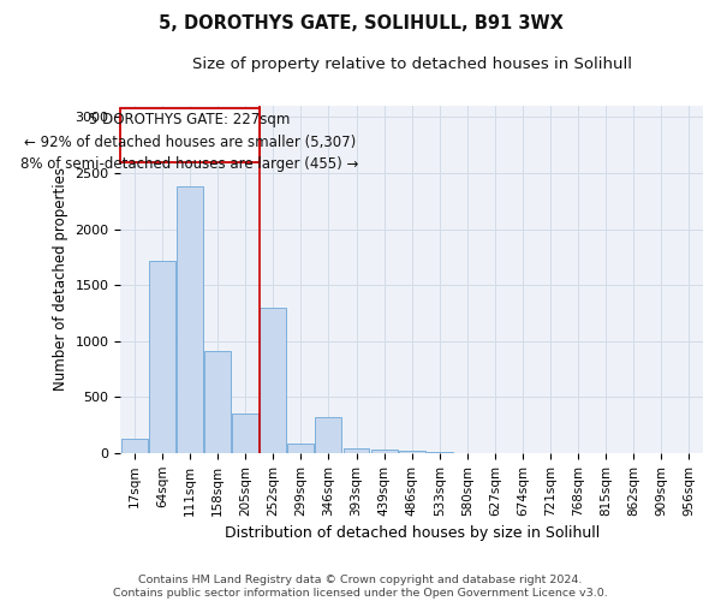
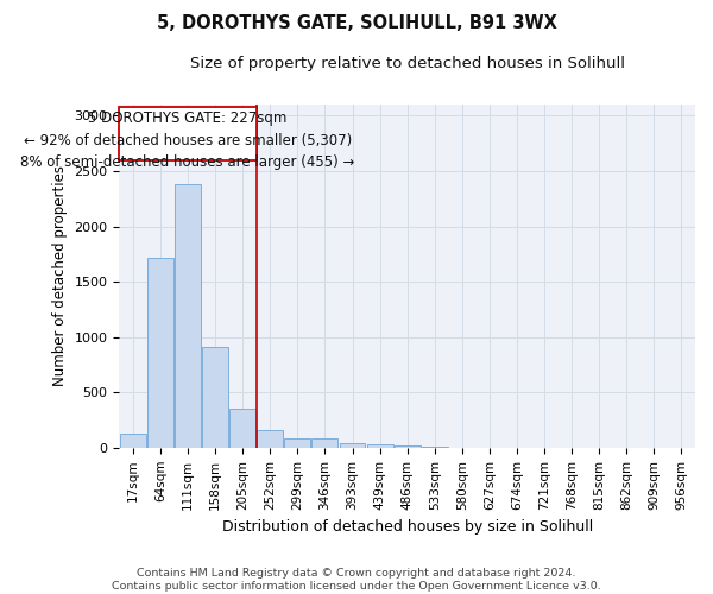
252sqm: 1300 -> 160
346sqm: 320 -> 80
